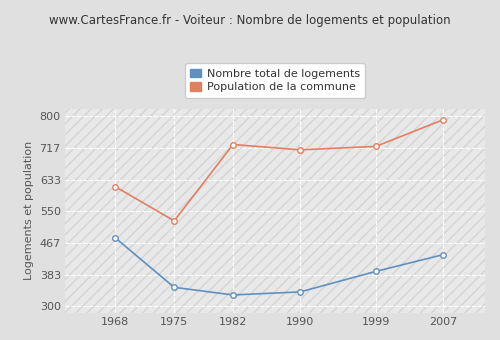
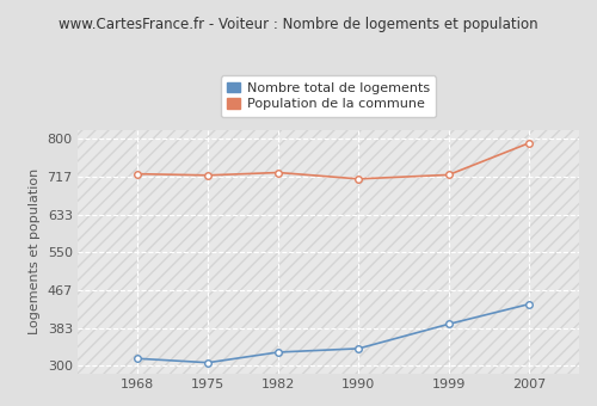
Nombre total de logements/1968: 480 -> 316
Population de la commune/1968: 615 -> 723
Nombre total de logements/1975: 350 -> 307
Population de la commune/1975: 525 -> 720
